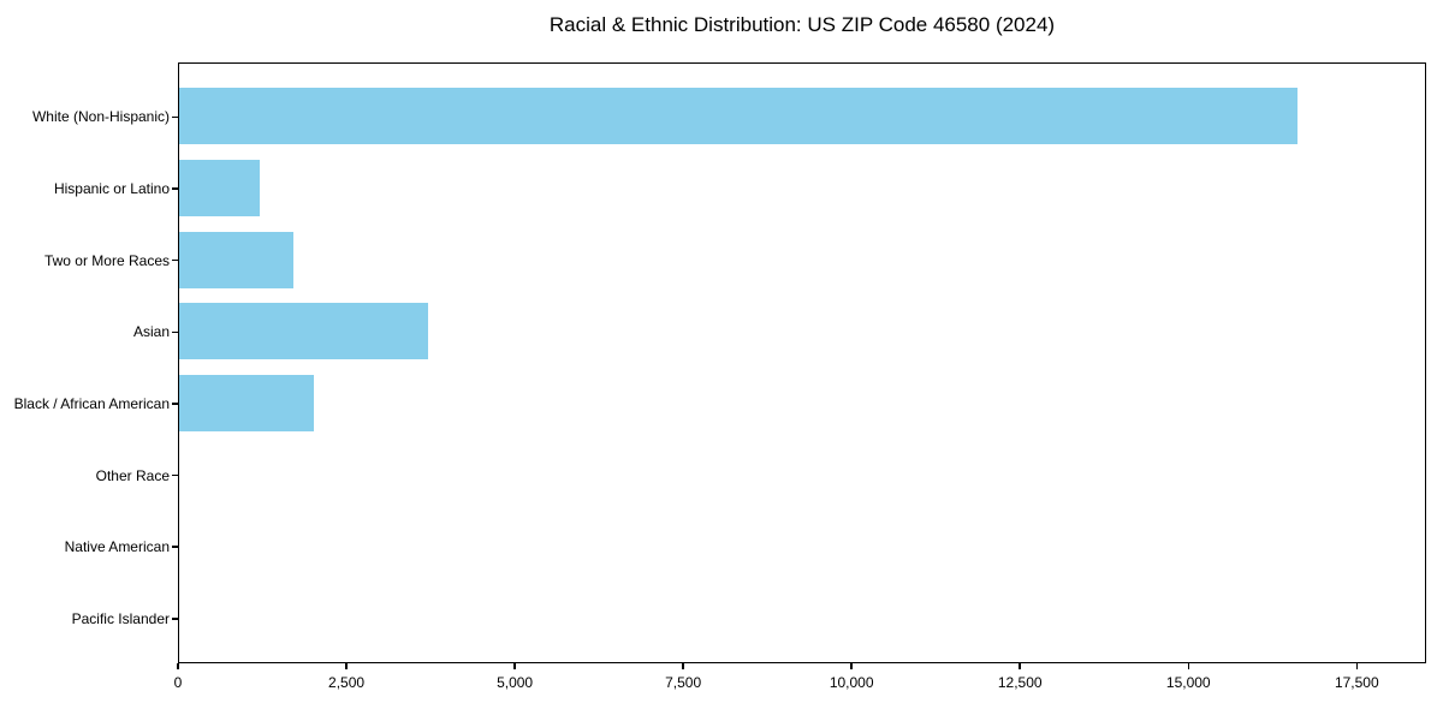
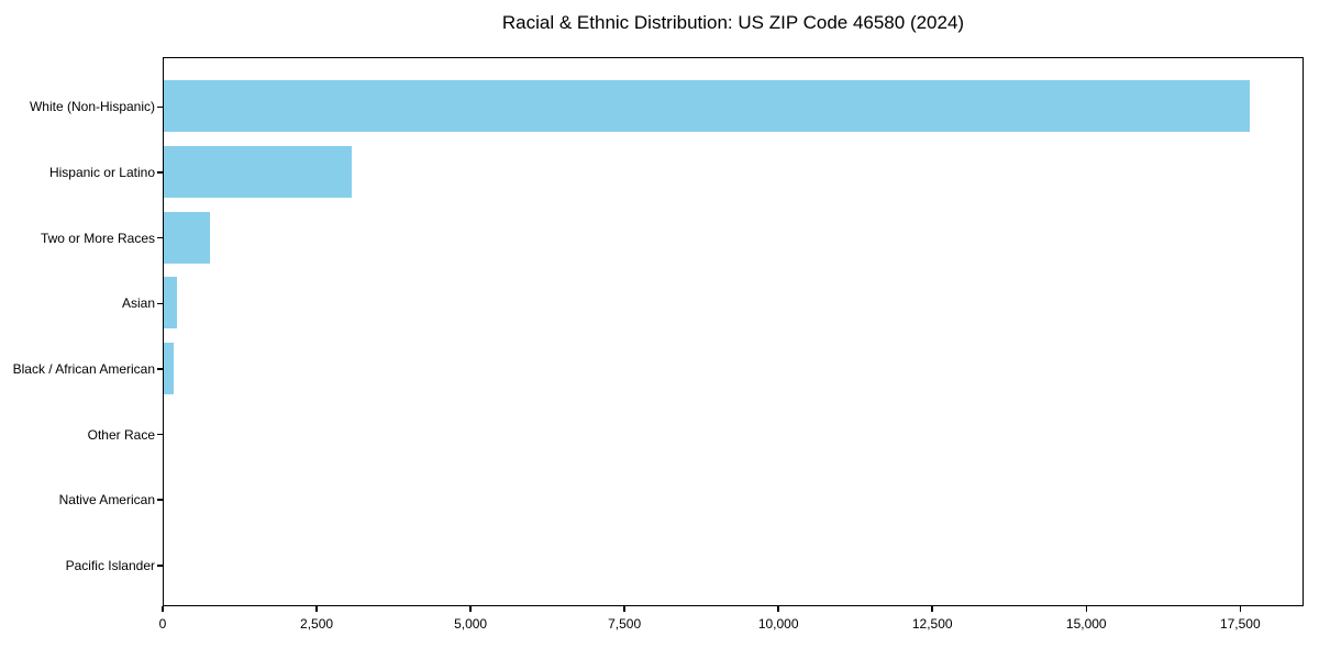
White (Non-Hispanic): 16600 -> 17600
Hispanic or Latino: 1200 -> 3000
Two or More Races: 1700 -> 800
Asian: 3700 -> 200
Black / African American: 2000 -> 200
